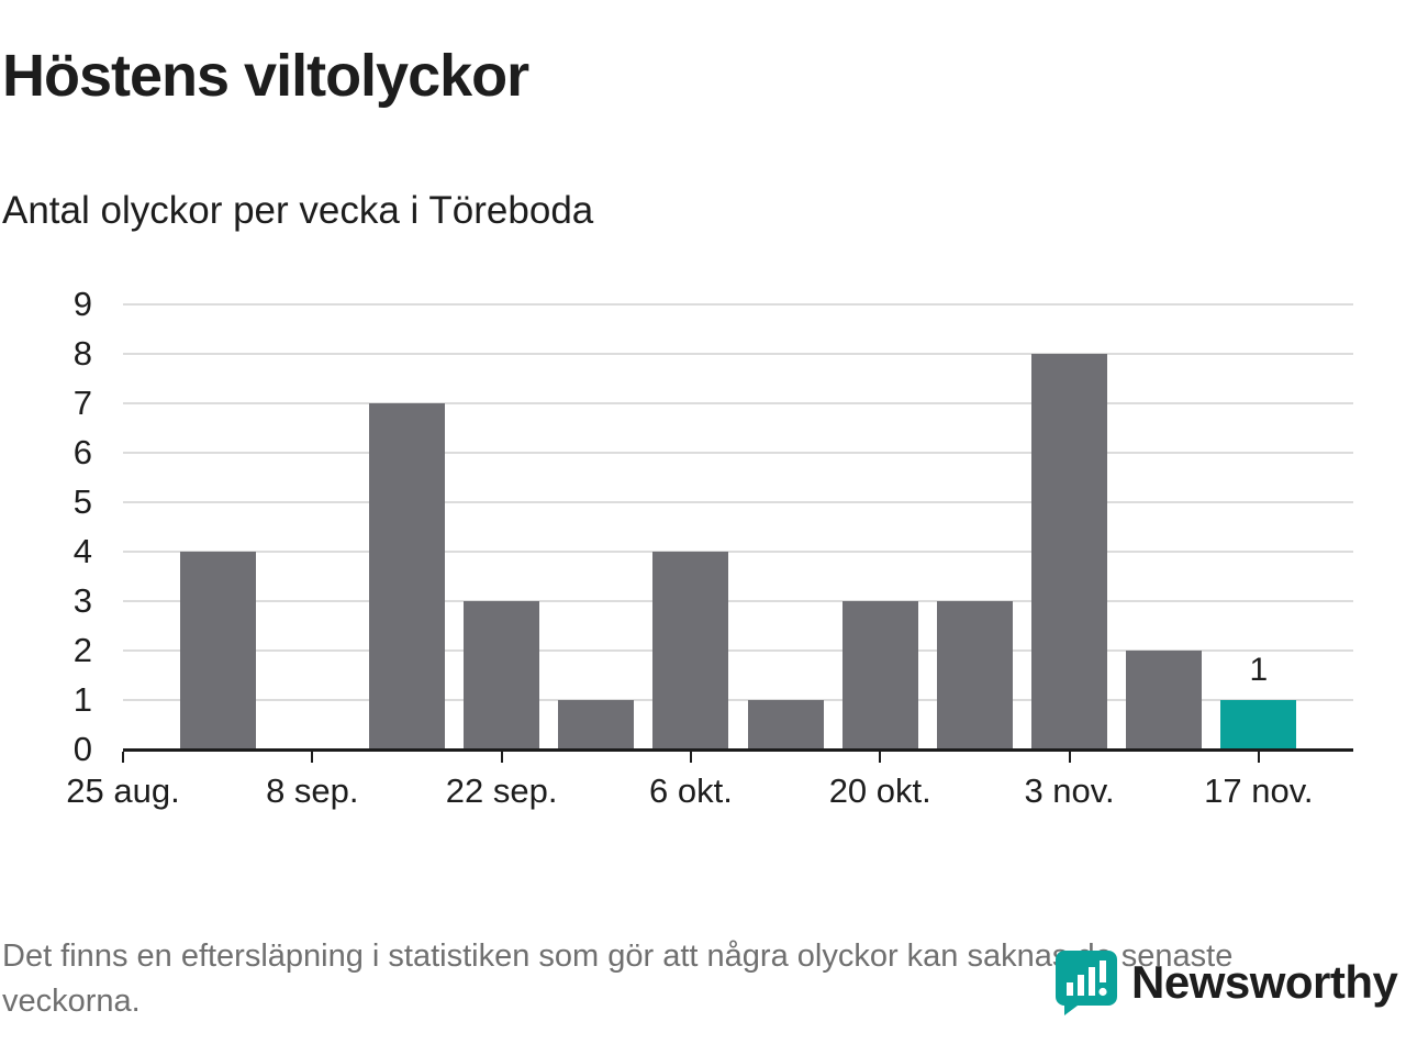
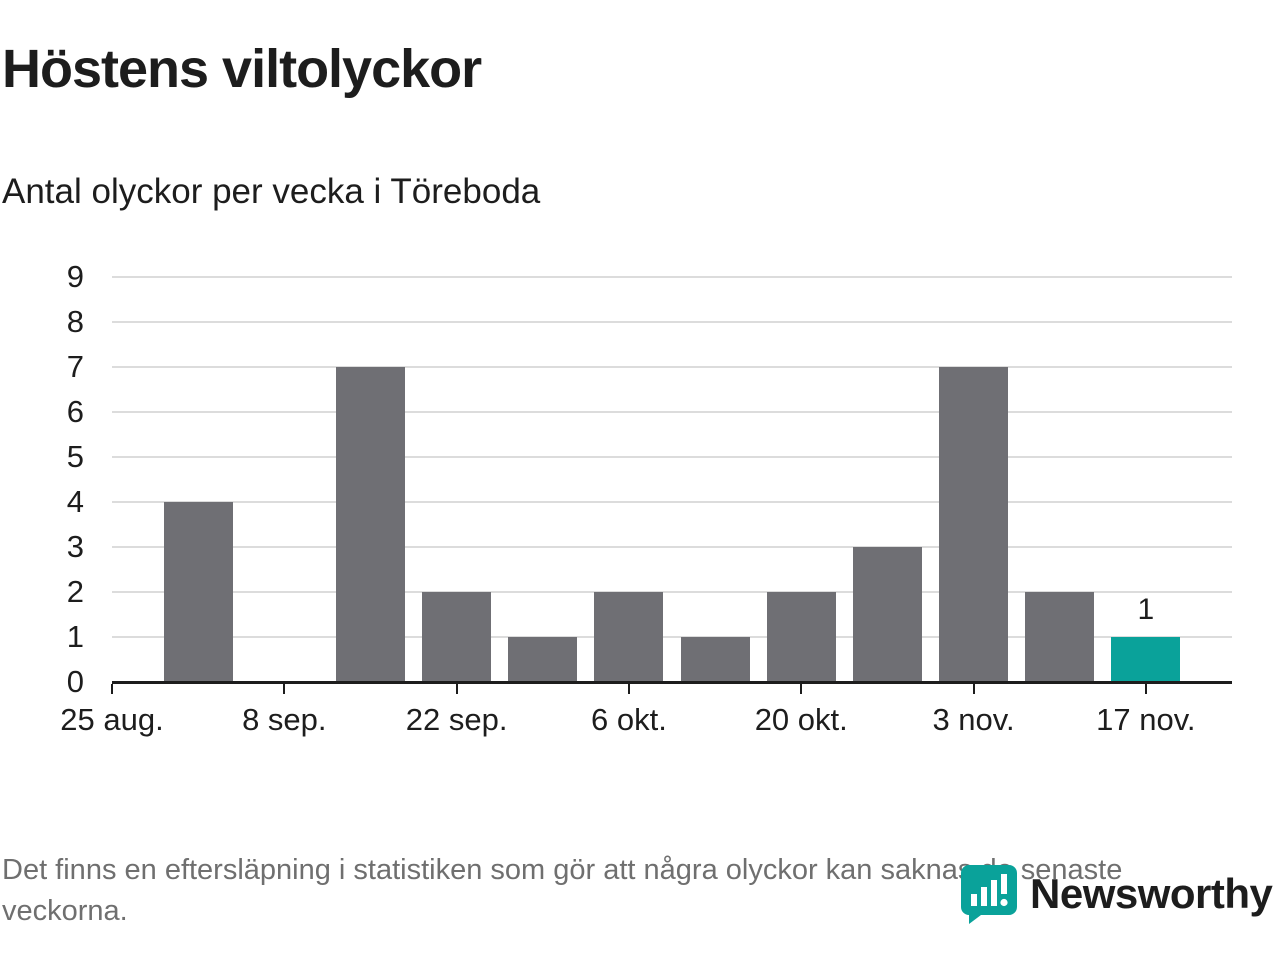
22 sep.: 3 -> 2
6 okt.: 4 -> 2
20 okt.: 3 -> 2
3 nov.: 8 -> 7
